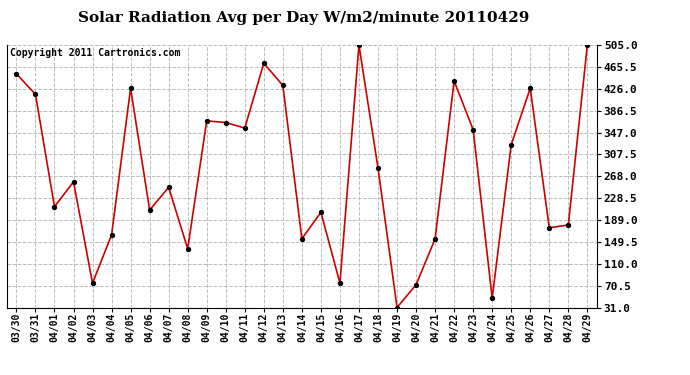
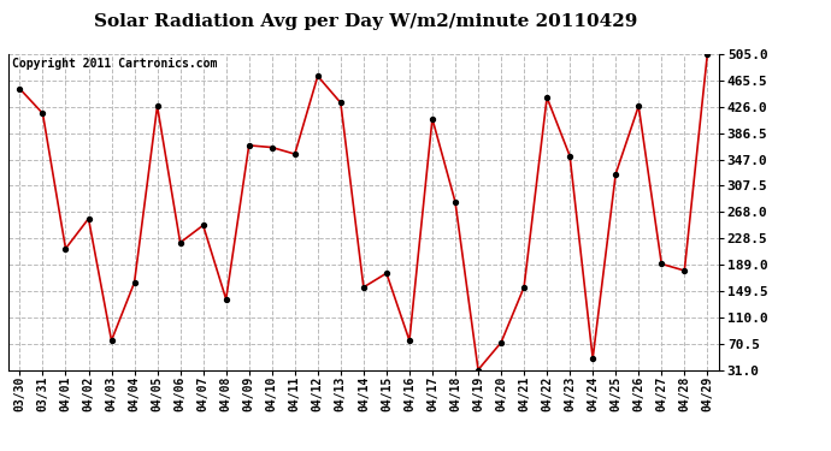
04/06: 207 -> 222
04/15: 203 -> 176
04/17: 505 -> 408
04/27: 175 -> 190
